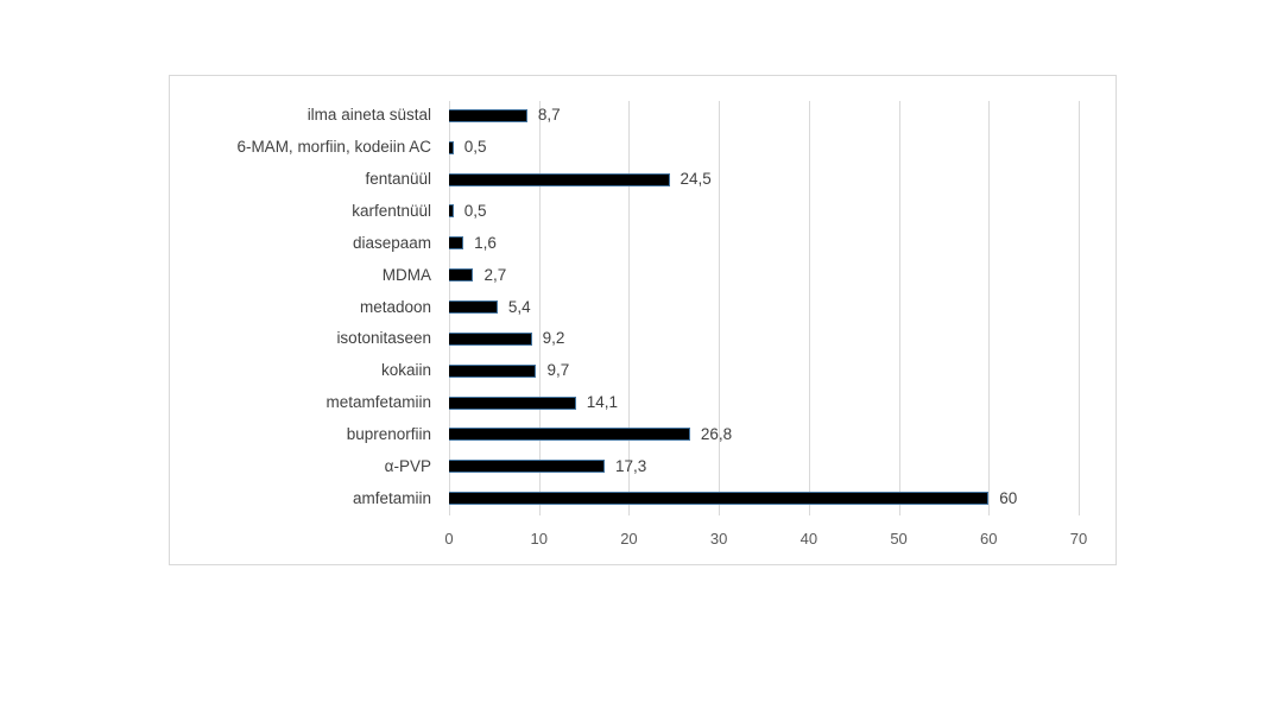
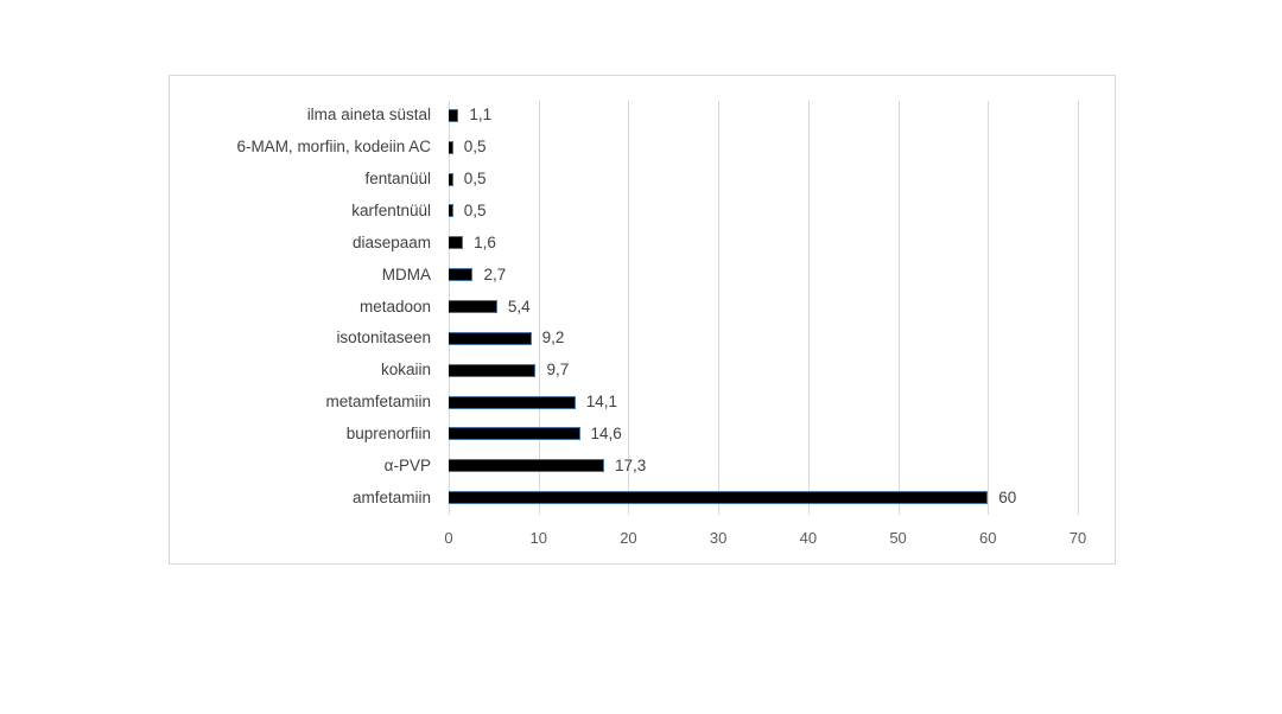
ilma aineta süstal: 8,7 -> 1,1
fentanüül: 24,5 -> 0,5
buprenorfiin: 26,8 -> 14,6
